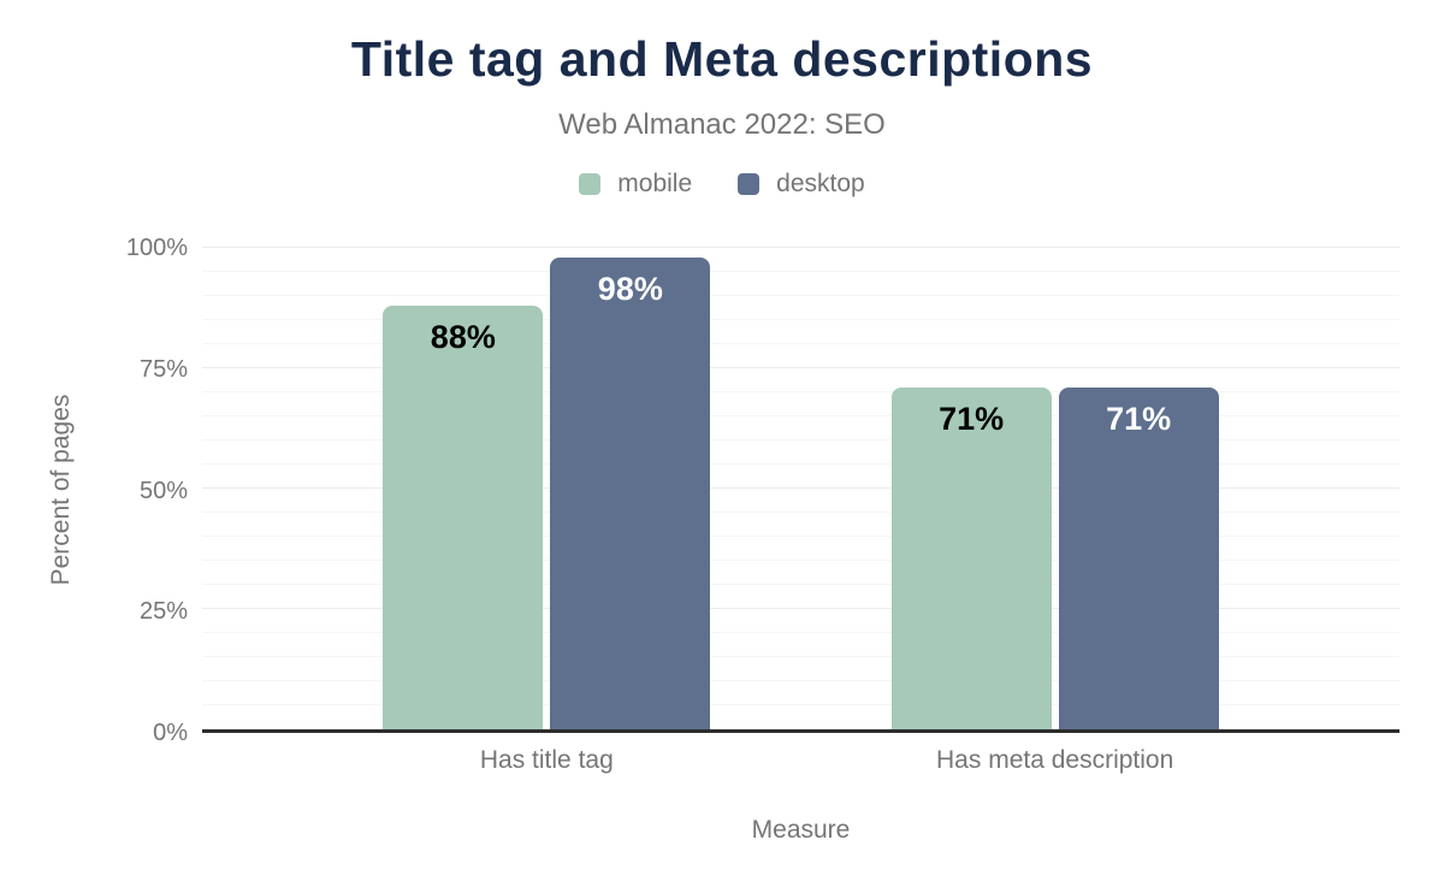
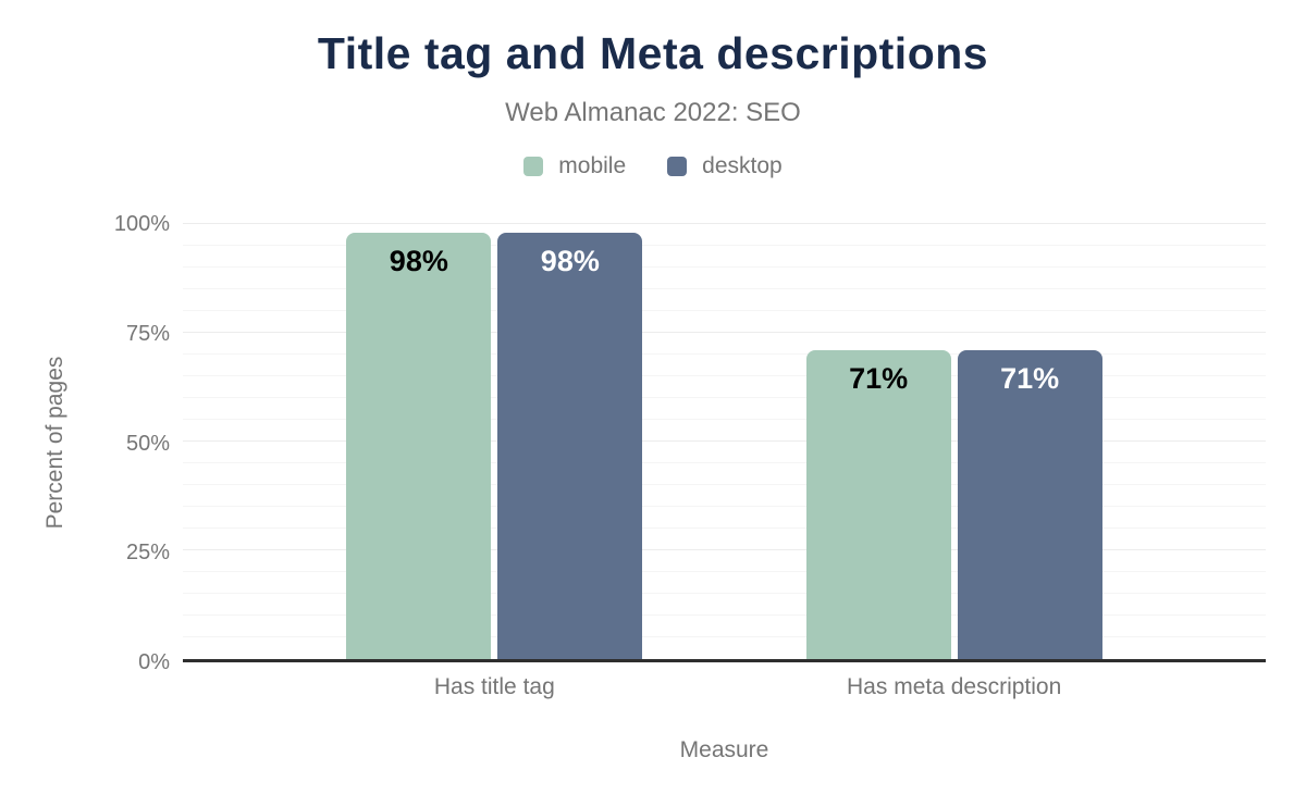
mobile/Has title tag: 88% -> 98%
